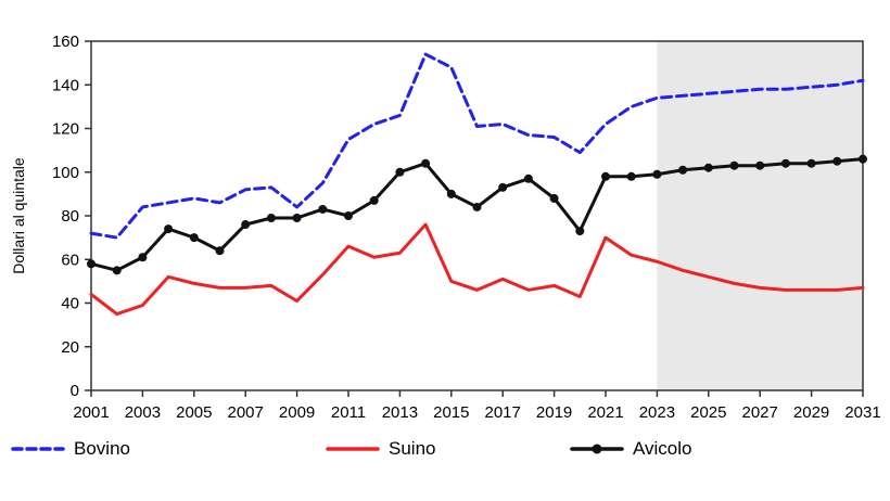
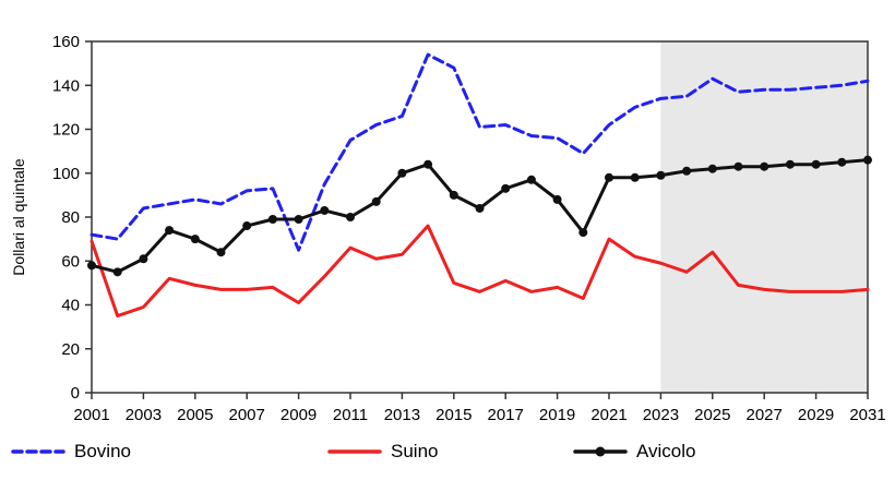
Suino/2001: 44 -> 69
Bovino/2009: 84 -> 65
Bovino/2025: 136 -> 143
Suino/2025: 52 -> 64
